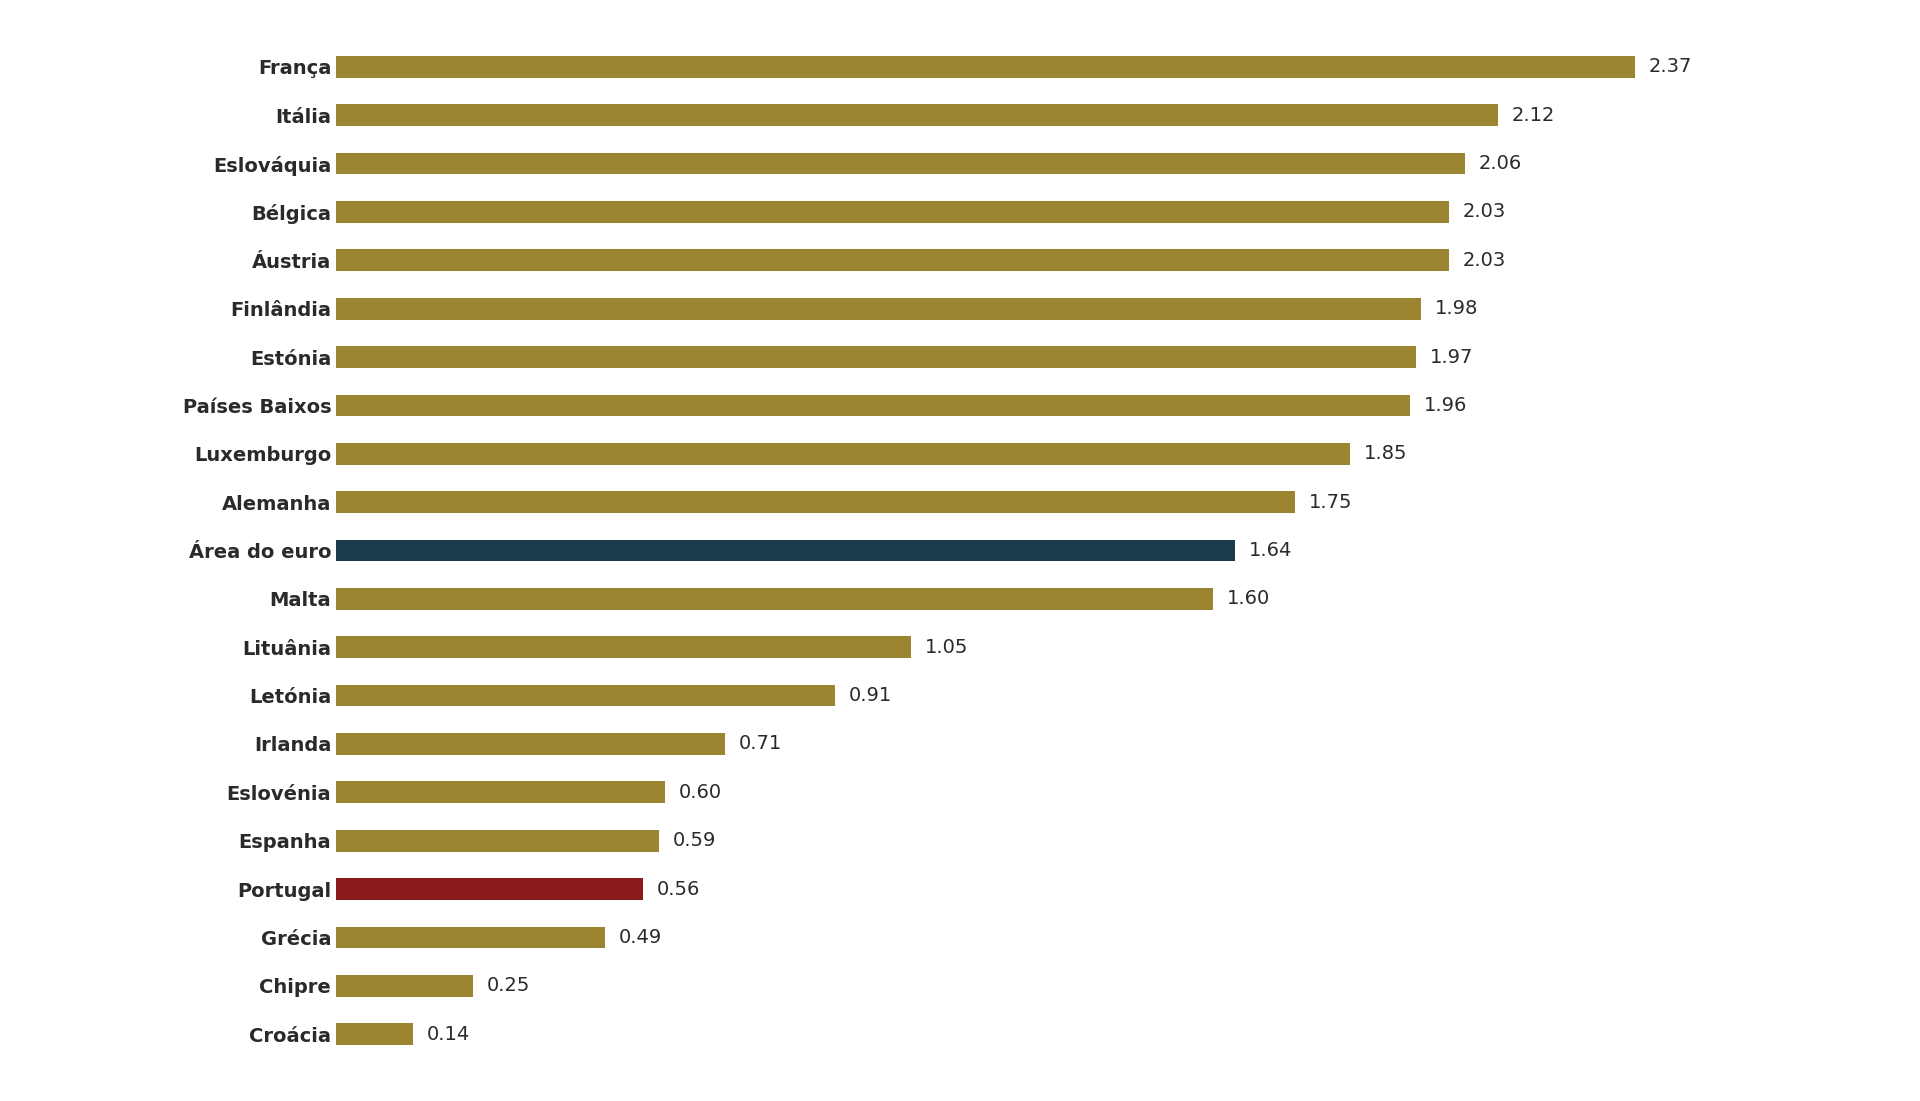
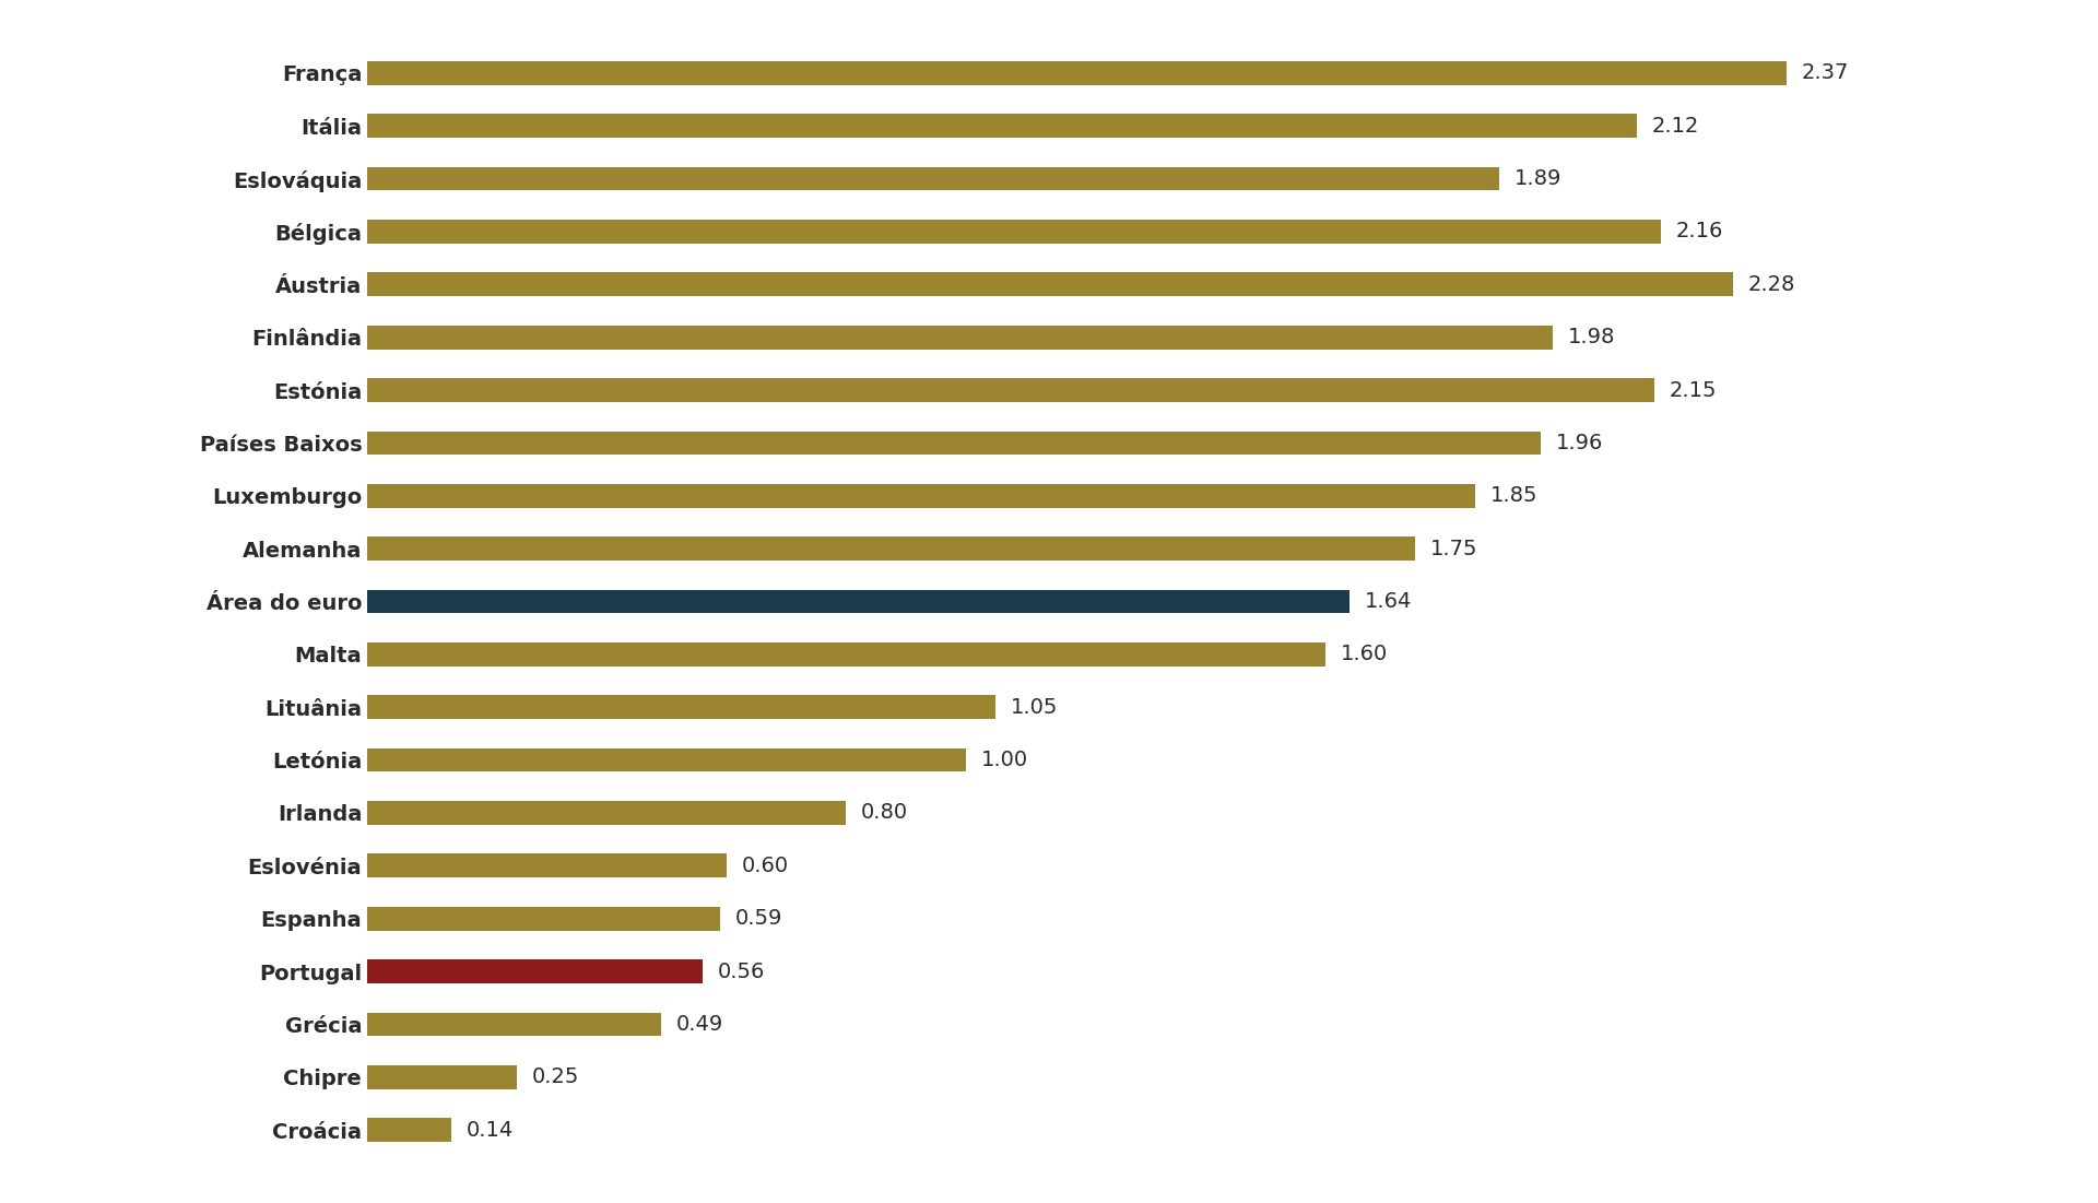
Eslováquia: 2.06 -> 1.89
Bélgica: 2.03 -> 2.16
Áustria: 2.03 -> 2.28
Estónia: 1.97 -> 2.15
Letónia: 0.91 -> 1.00
Irlanda: 0.71 -> 0.80
